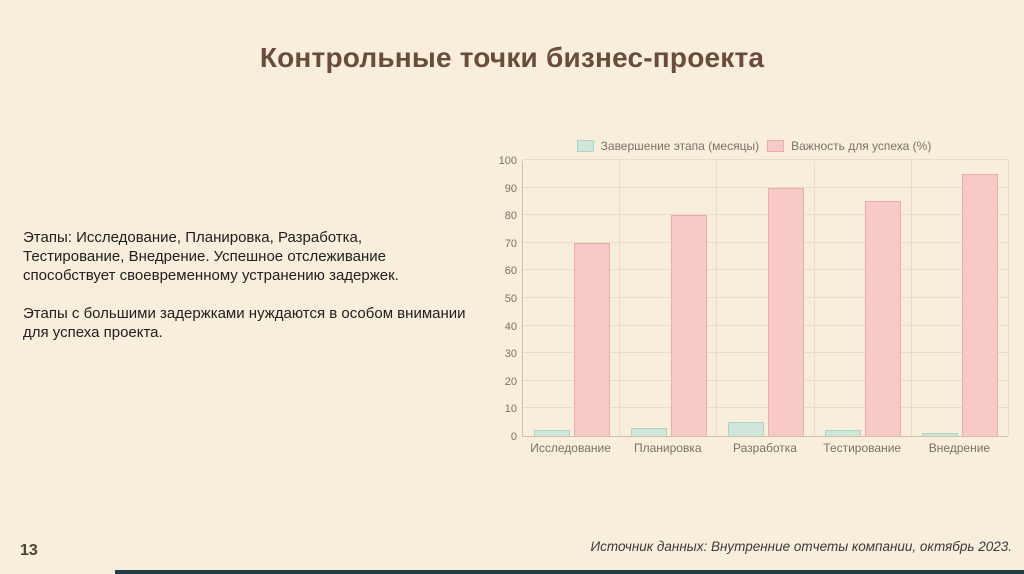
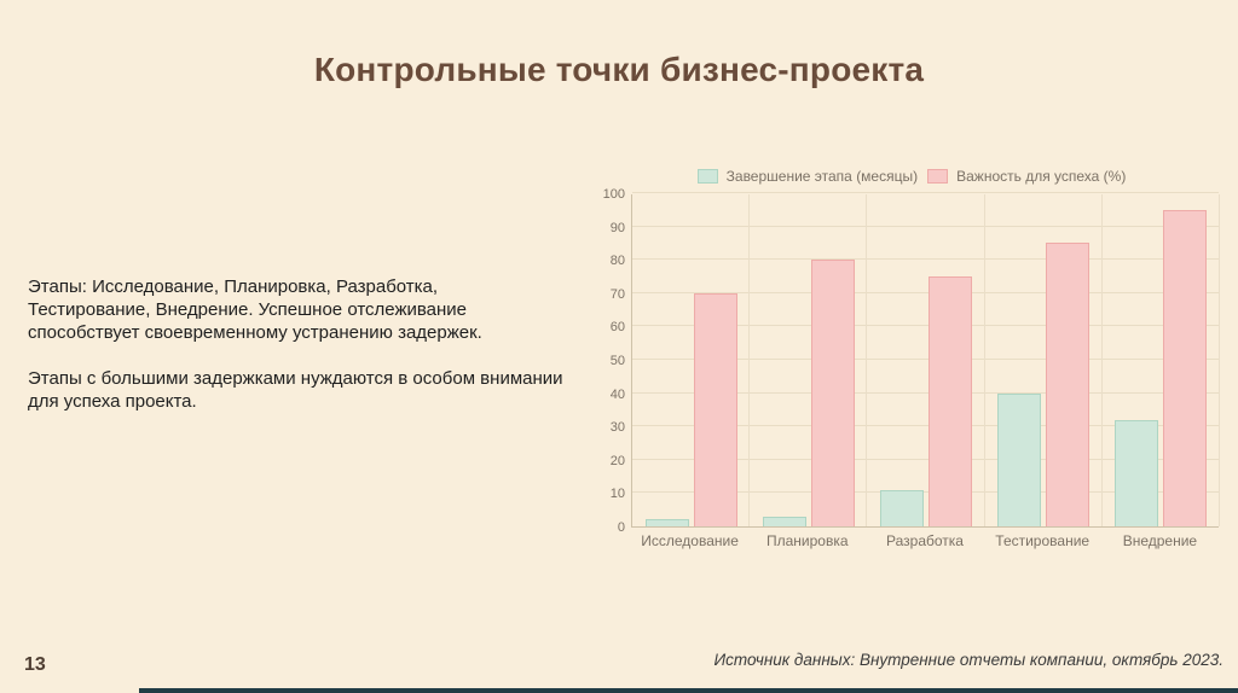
Завершение этапа (месяцы)/Разработка: 5 -> 11
Важность для успеха (%)/Разработка: 90 -> 75
Завершение этапа (месяцы)/Тестирование: 2 -> 40
Завершение этапа (месяцы)/Внедрение: 1 -> 32
